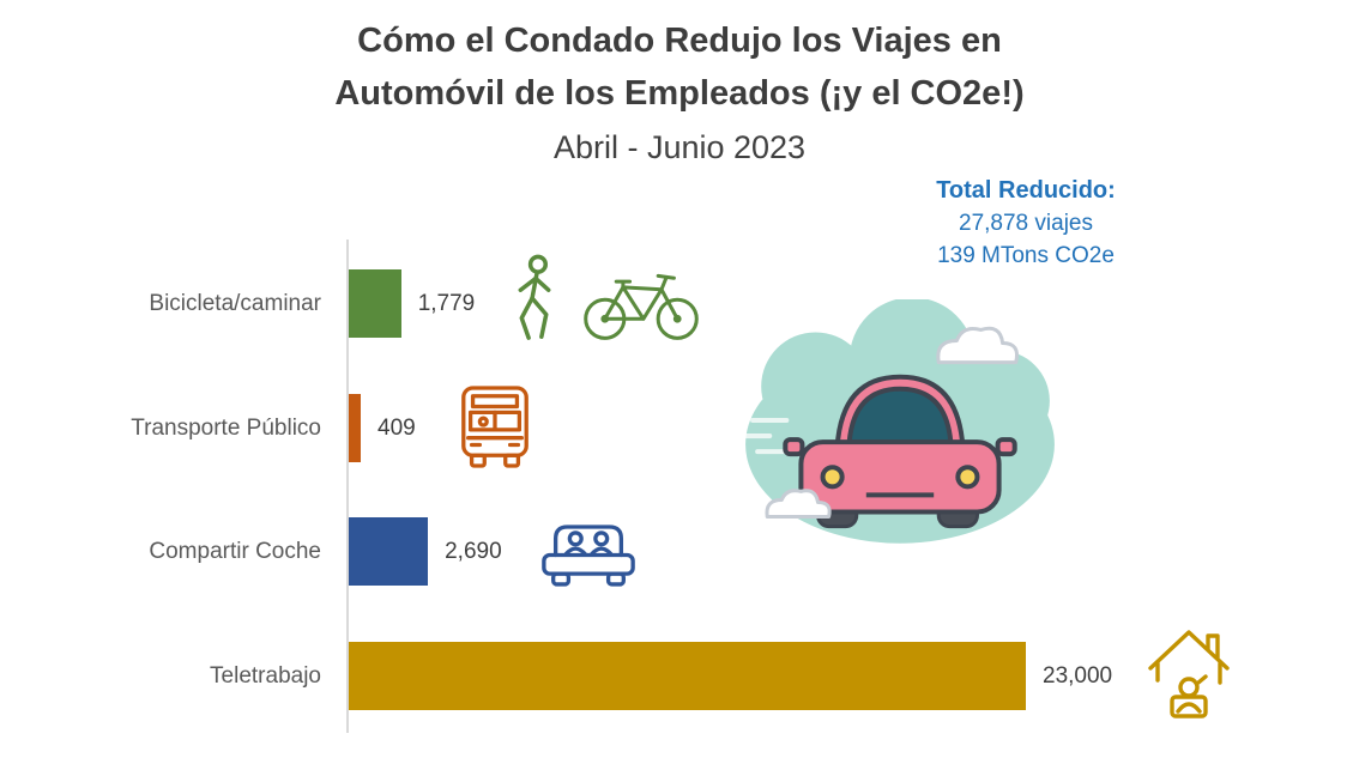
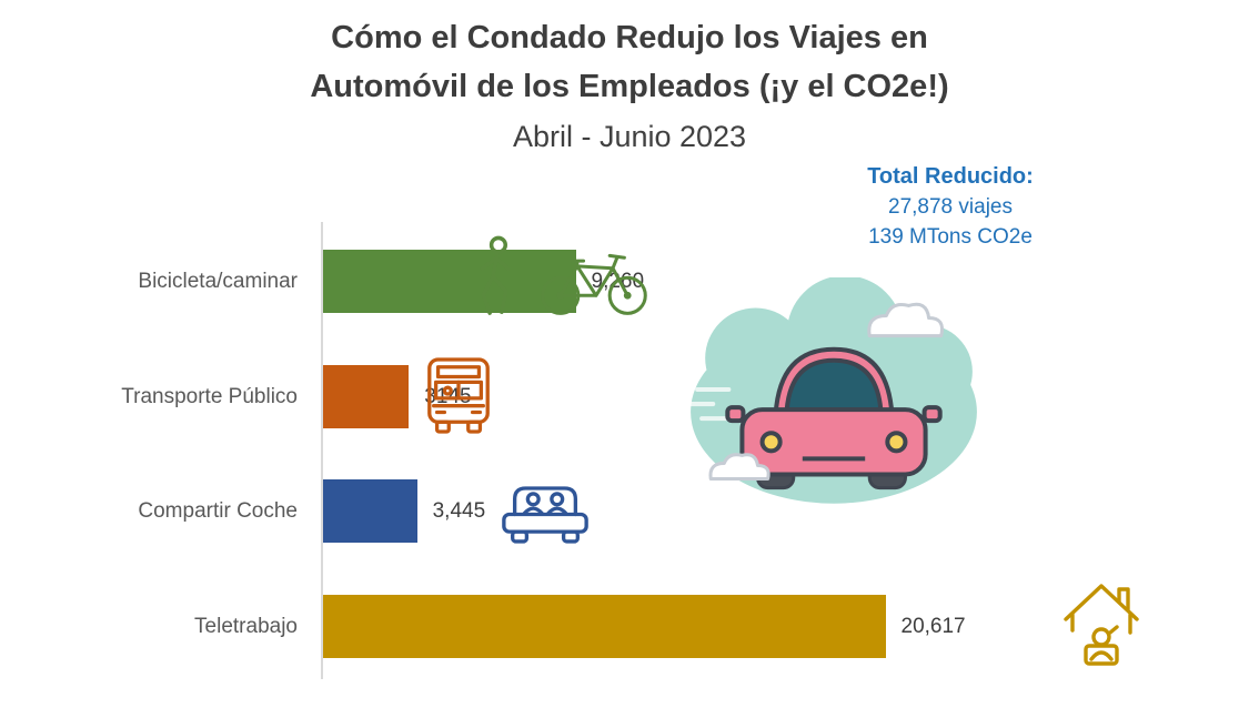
Bicicleta/caminar: 1,779 -> 9,260
Transporte Público: 409 -> 3145
Compartir Coche: 2,690 -> 3,445
Teletrabajo: 23,000 -> 20,617
